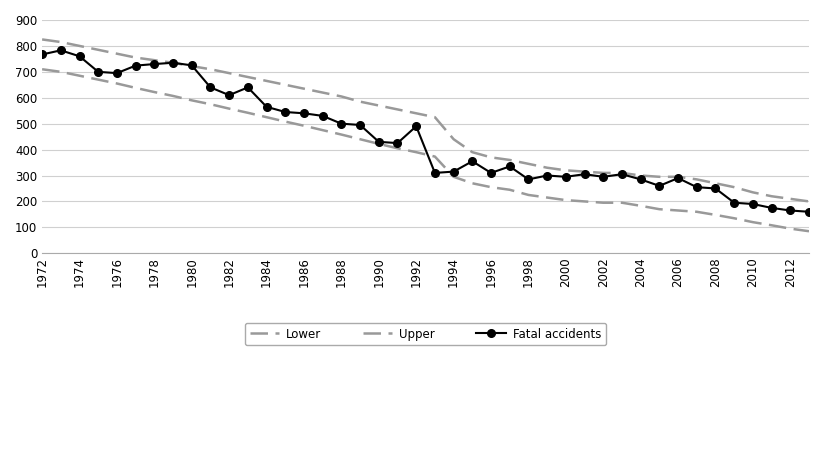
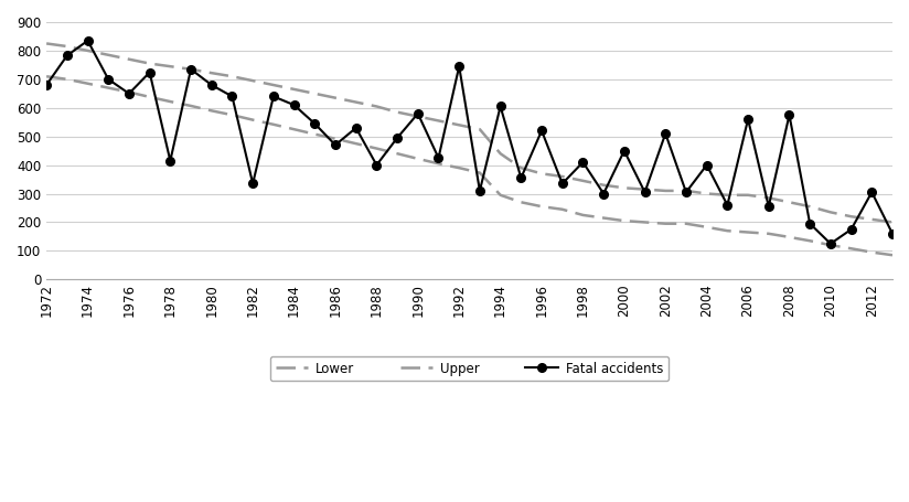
Fatal accidents/1972: 767 -> 680
Fatal accidents/1974: 760 -> 835
Fatal accidents/1976: 695 -> 650
Fatal accidents/1978: 730 -> 415
Fatal accidents/1980: 725 -> 680
Fatal accidents/1982: 610 -> 335
Fatal accidents/1984: 565 -> 610
Fatal accidents/1986: 540 -> 470
Fatal accidents/1988: 500 -> 400
Fatal accidents/1990: 430 -> 580
Fatal accidents/1992: 490 -> 745
Fatal accidents/1994: 315 -> 605
Fatal accidents/1996: 310 -> 520
Fatal accidents/1998: 285 -> 410
Fatal accidents/2000: 295 -> 450
Fatal accidents/2002: 295 -> 510
Fatal accidents/2004: 285 -> 400
Fatal accidents/2006: 290 -> 560
Fatal accidents/2008: 250 -> 575
Fatal accidents/2010: 190 -> 125
Fatal accidents/2012: 165 -> 305
